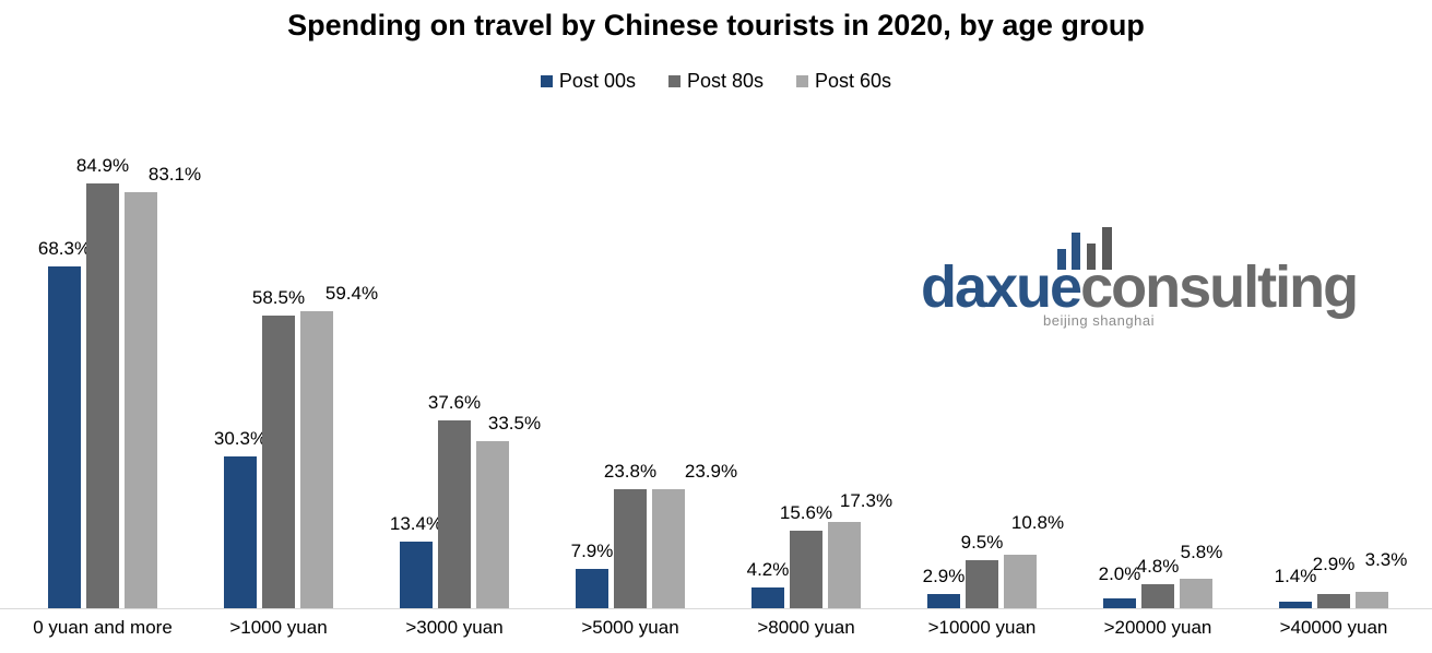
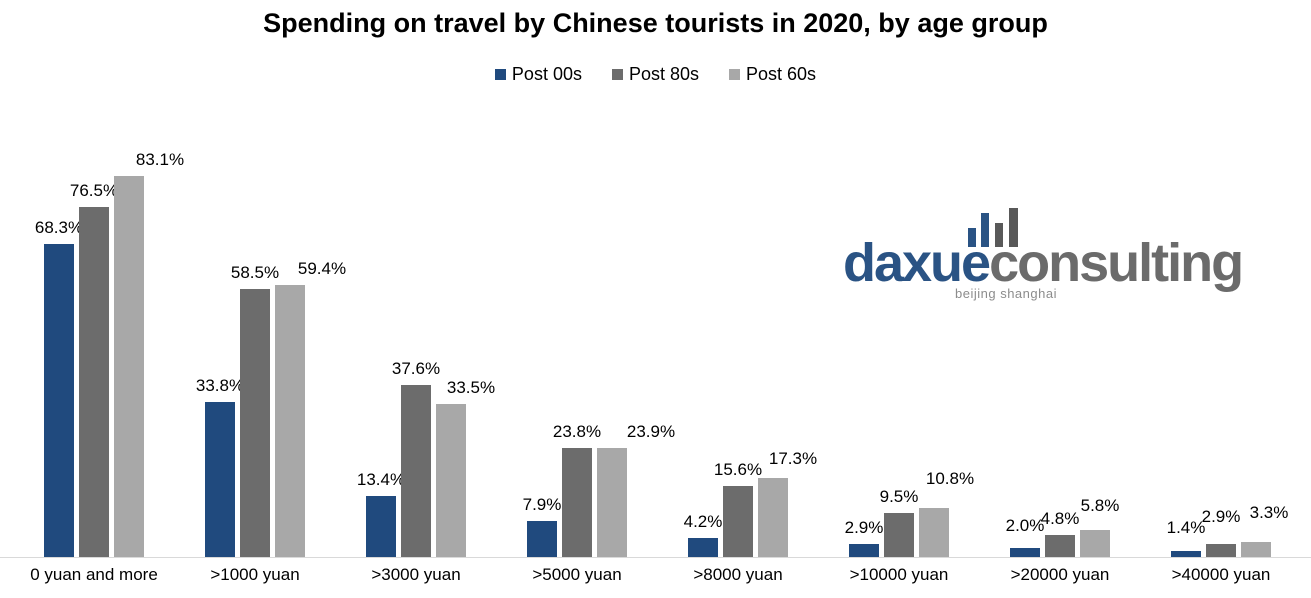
Post 80s/0 yuan and more: 84.9% -> 76.5%
Post 00s/>1000 yuan: 30.3% -> 33.8%
